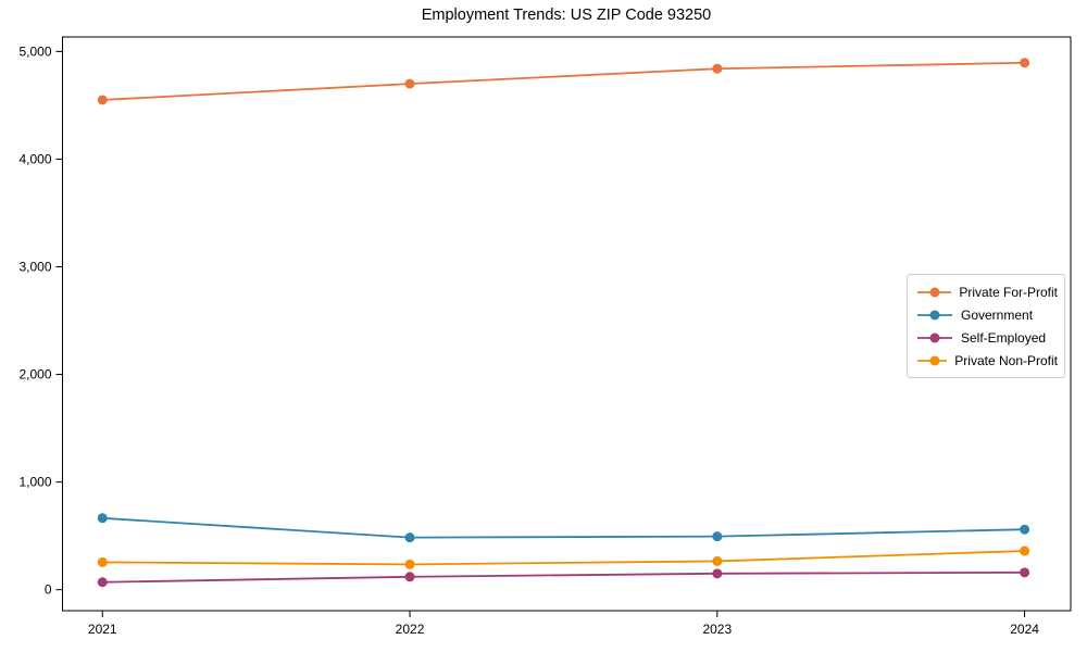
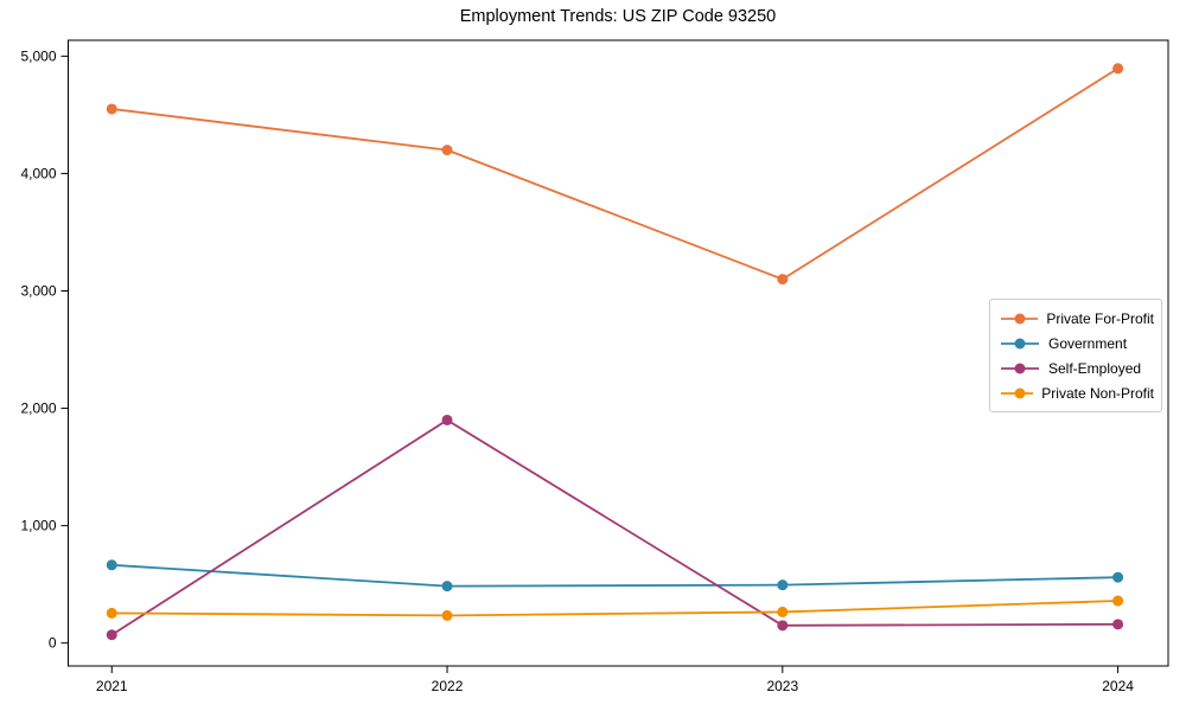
Private For-Profit/2022: 4700 -> 4200
Self-Employed/2022: 100 -> 1900
Private For-Profit/2023: 4800 -> 3100
